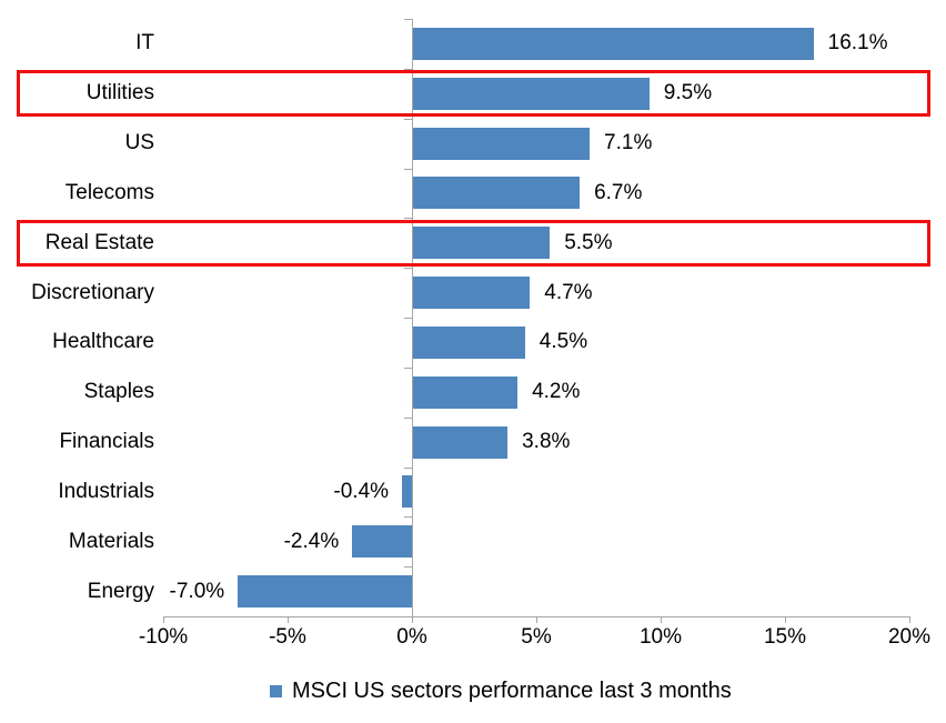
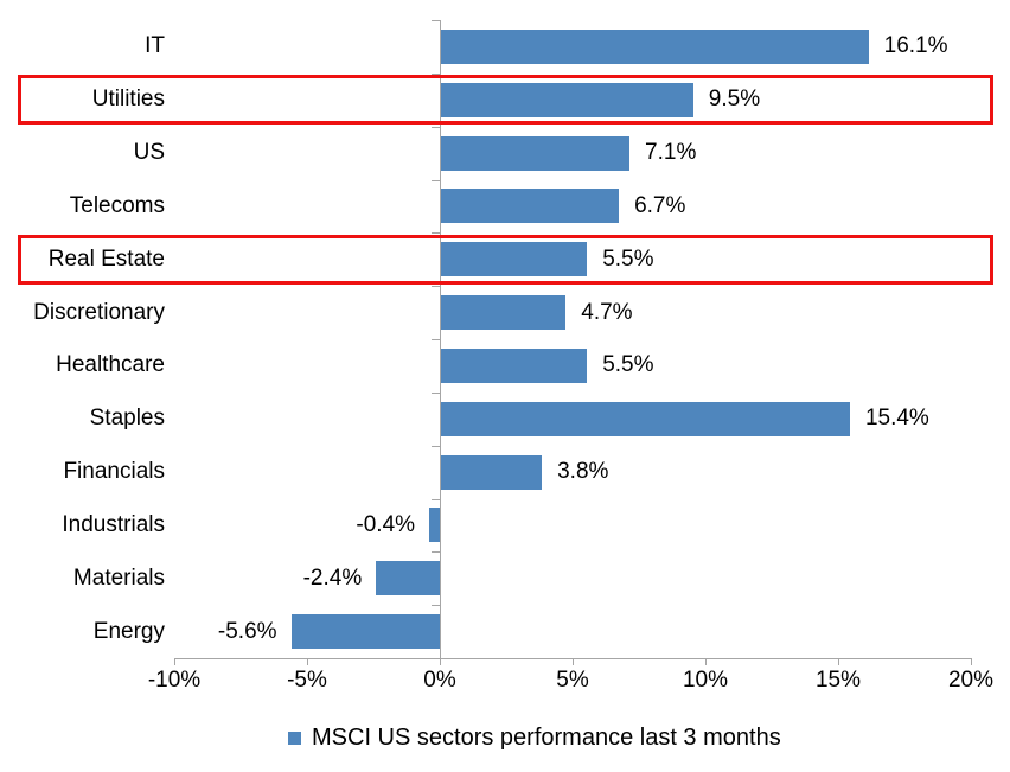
Healthcare: 4.5% -> 5.5%
Staples: 4.2% -> 15.4%
Energy: -7.0% -> -5.6%
